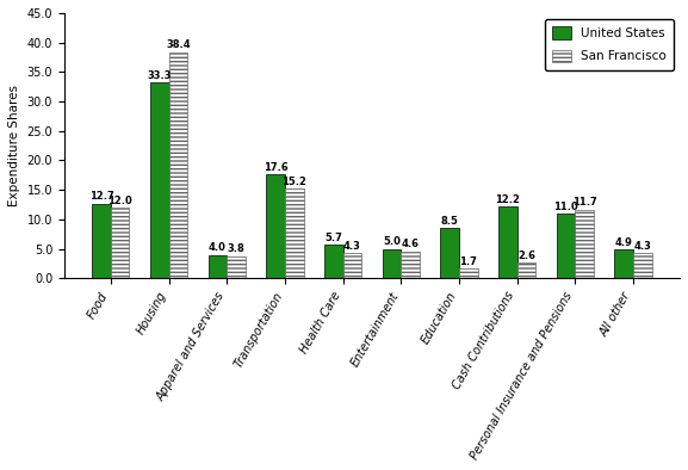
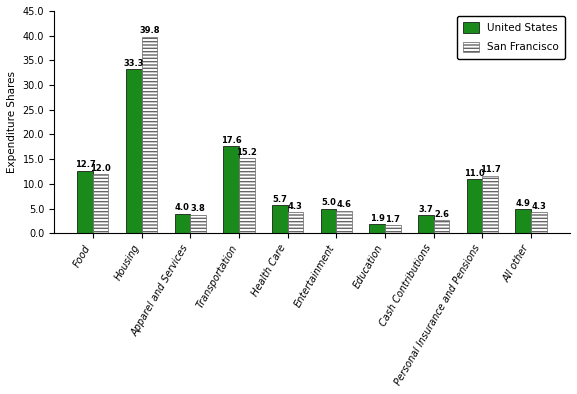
San Francisco/Housing: 38.4 -> 39.8
United States/Education: 8.5 -> 1.9
United States/Cash Contributions: 12.2 -> 3.7
